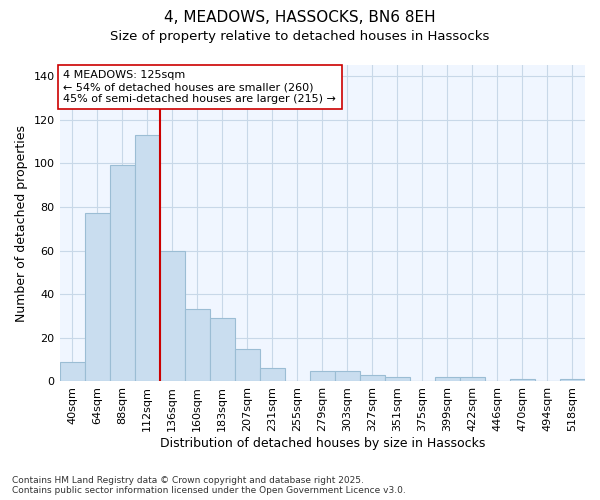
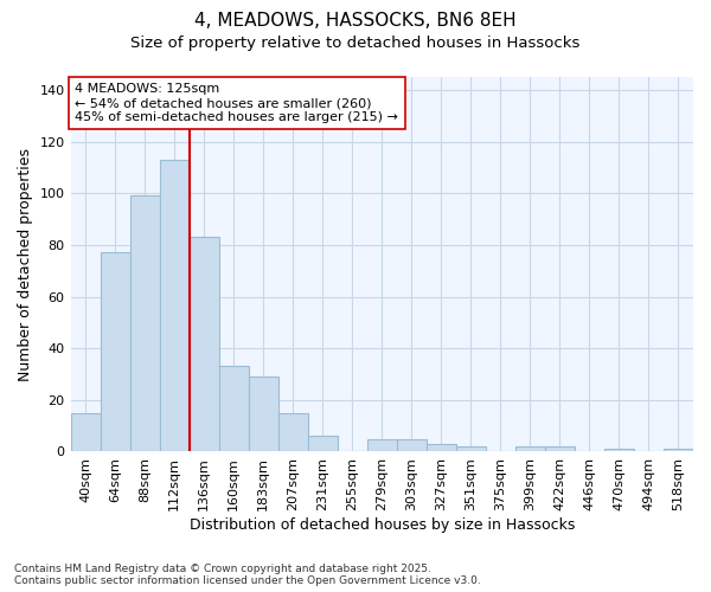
40sqm: 9 -> 15
136sqm: 60 -> 83
